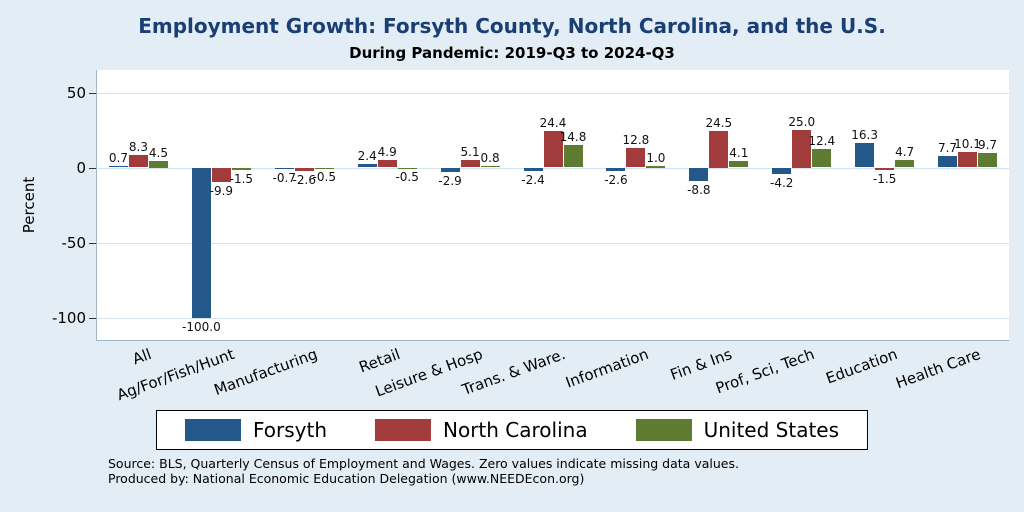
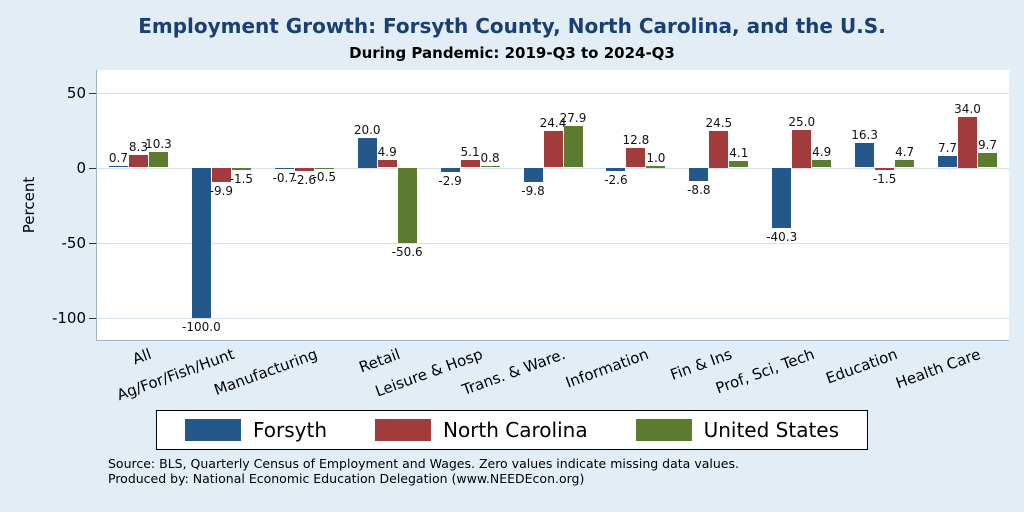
United States/All: 4.5 -> 10.3
Forsyth/Retail: 2.4 -> 20.0
United States/Retail: -0.5 -> -50.6
Forsyth/Trans. & Ware.: -2.4 -> -9.8
United States/Trans. & Ware.: 14.8 -> 27.9
Forsyth/Prof, Sci, Tech: -4.2 -> -40.3
United States/Prof, Sci, Tech: 12.4 -> 4.9
North Carolina/Health Care: 10.1 -> 34.0
